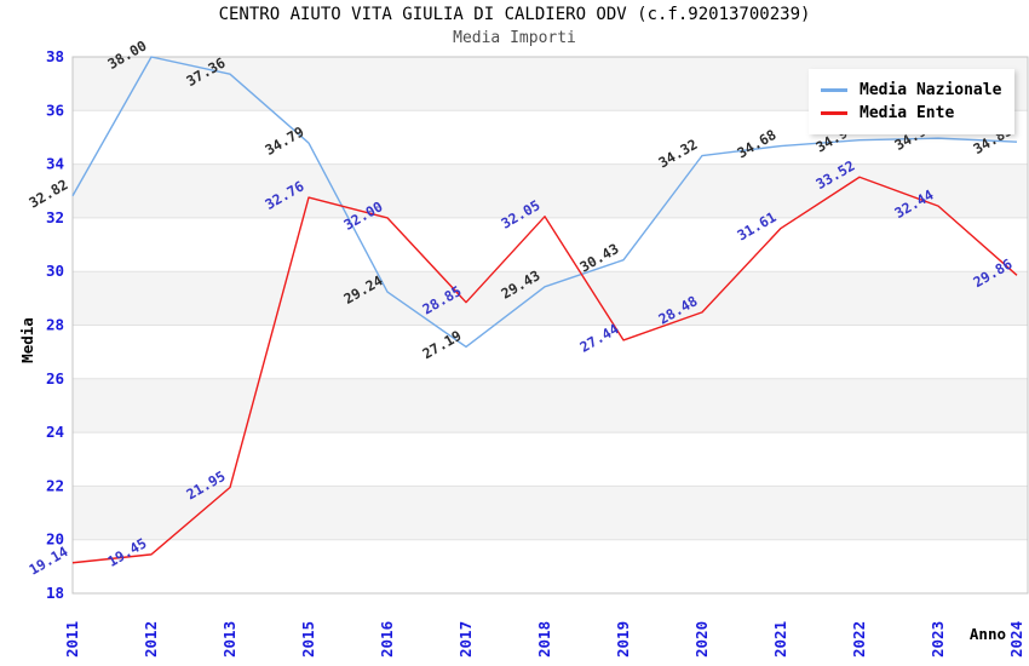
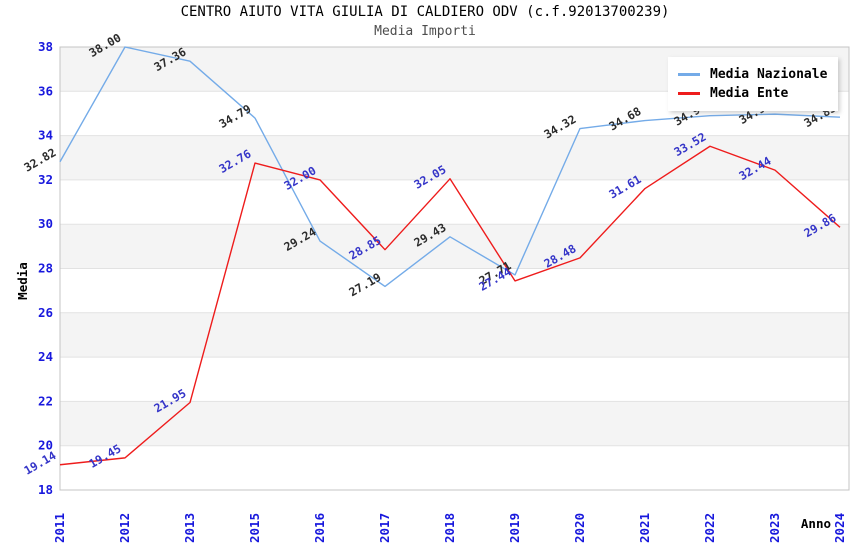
Media Nazionale/2019: 30.43 -> 27.71
